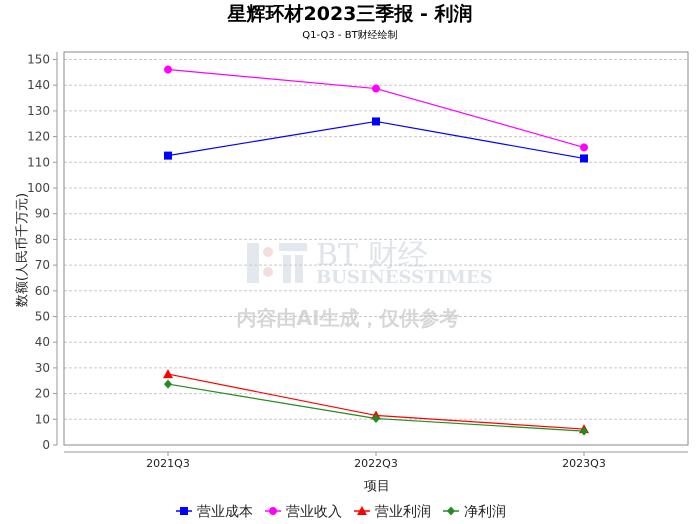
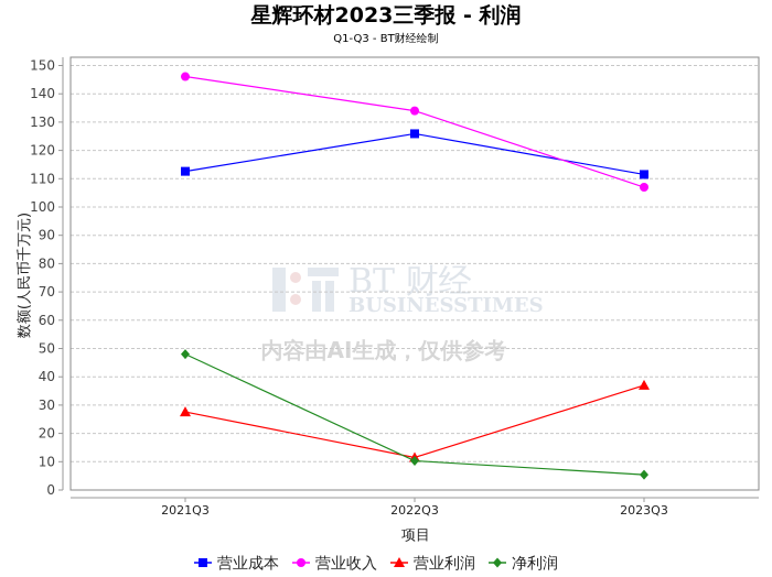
净利润/2021Q3: 24 -> 48
营业收入/2022Q3: 139 -> 134
营业收入/2023Q3: 116 -> 107
营业利润/2023Q3: 6 -> 37
